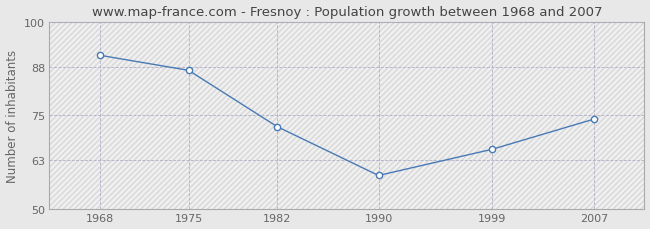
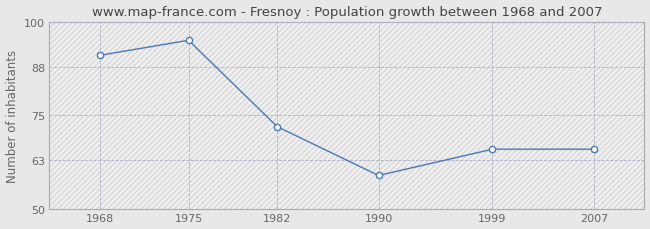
1975: 87 -> 95
2007: 74 -> 66
